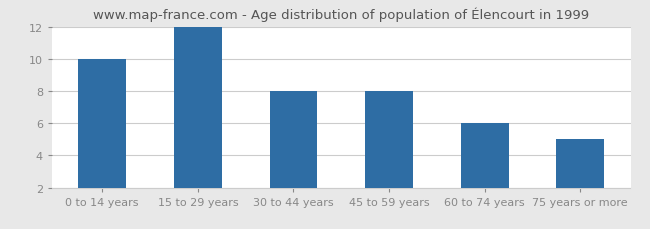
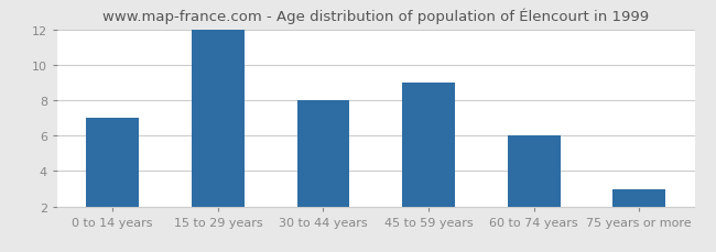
0 to 14 years: 10 -> 7
45 to 59 years: 8 -> 9
75 years or more: 5 -> 3
